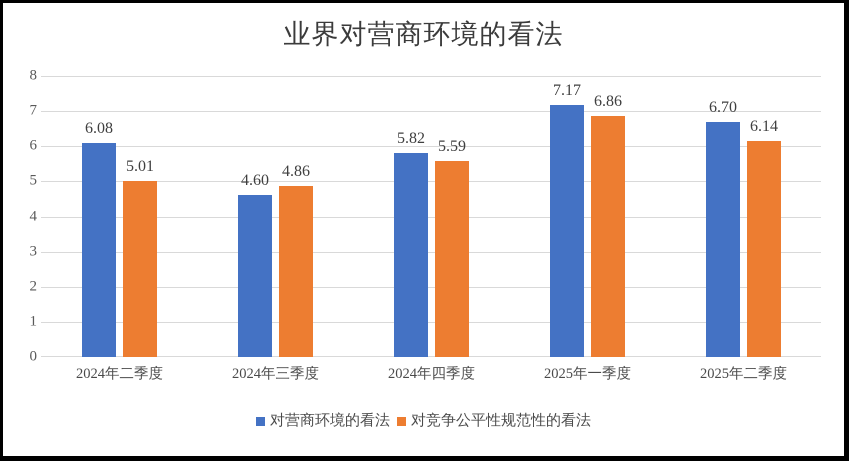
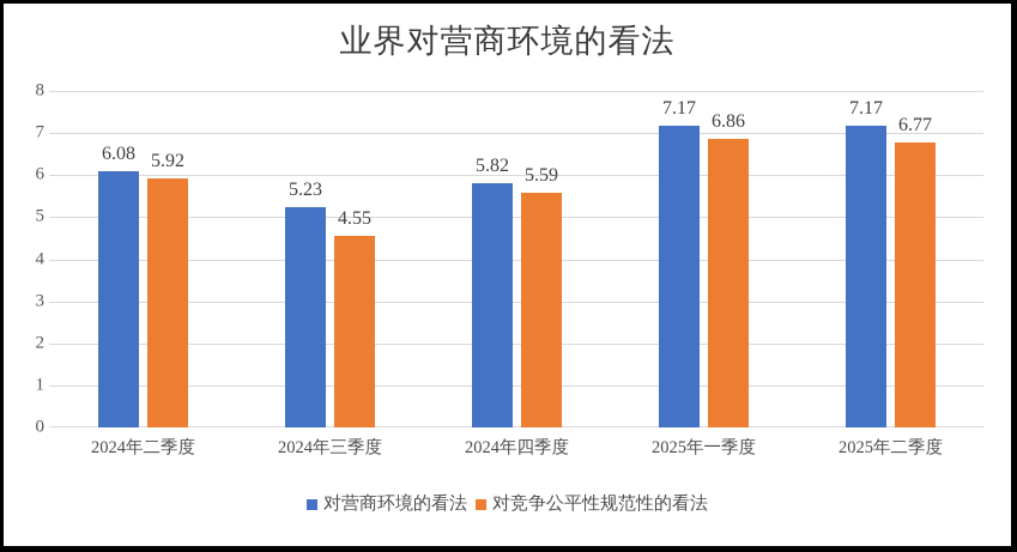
对竞争公平性规范性的看法/2024年二季度: 5.01 -> 5.92
对营商环境的看法/2024年三季度: 4.60 -> 5.23
对竞争公平性规范性的看法/2024年三季度: 4.86 -> 4.55
对营商环境的看法/2025年二季度: 6.70 -> 7.17
对竞争公平性规范性的看法/2025年二季度: 6.14 -> 6.77
